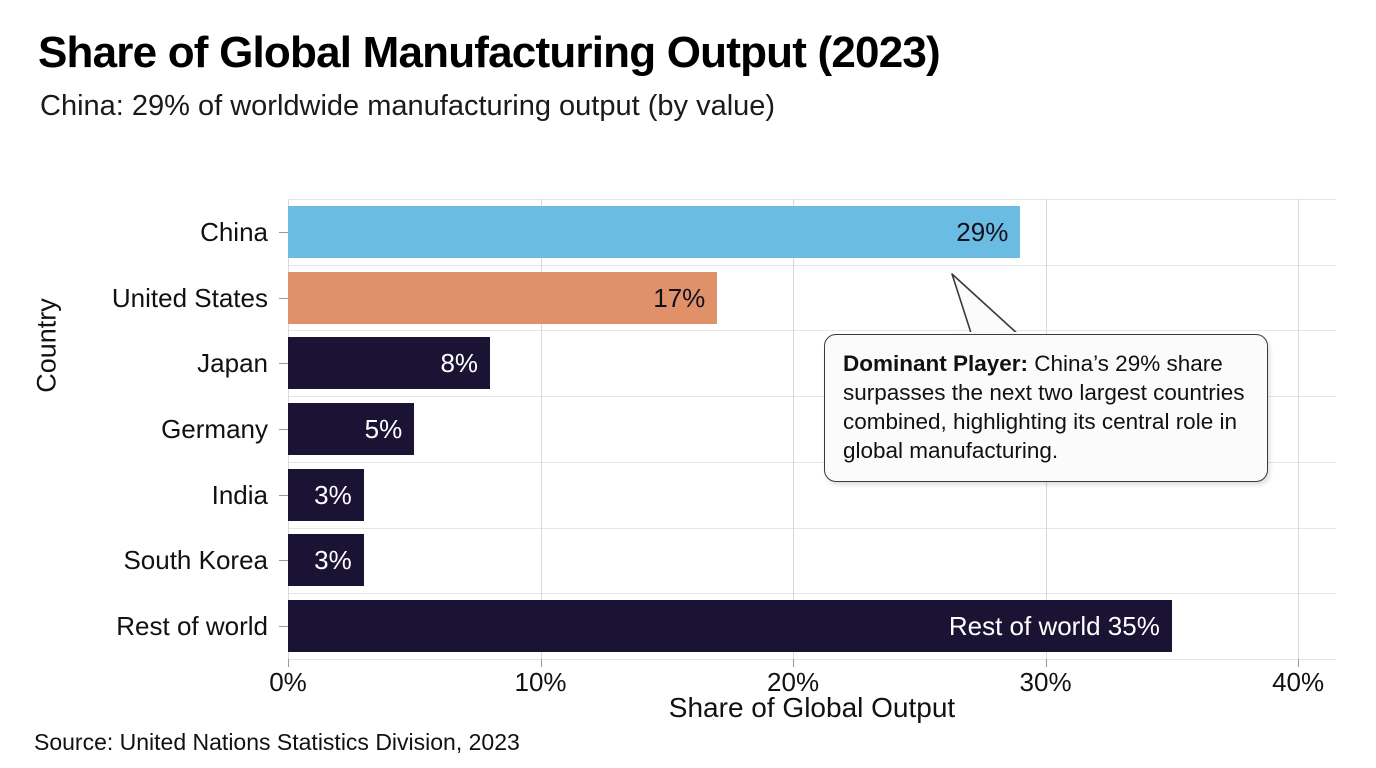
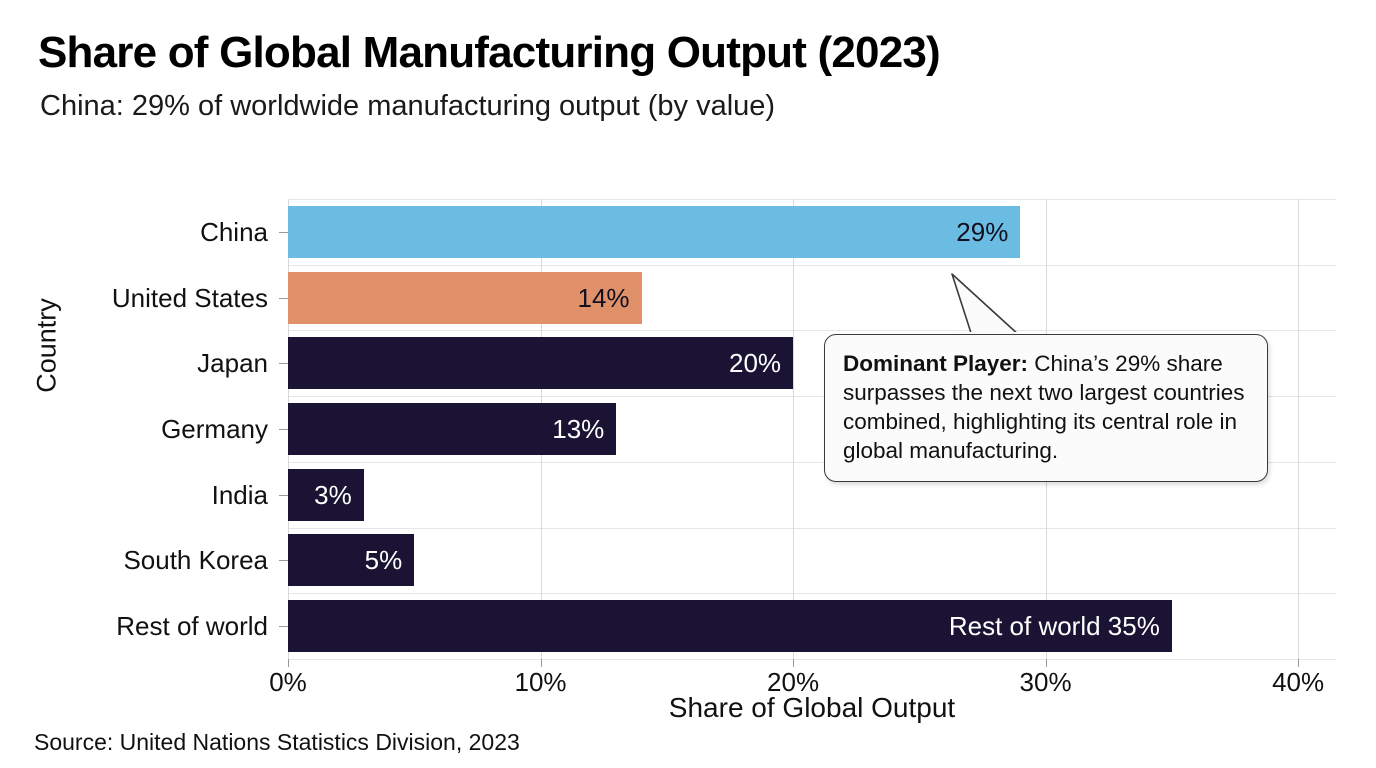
United States: 17% -> 14%
Japan: 8% -> 20%
Germany: 5% -> 13%
South Korea: 3% -> 5%
